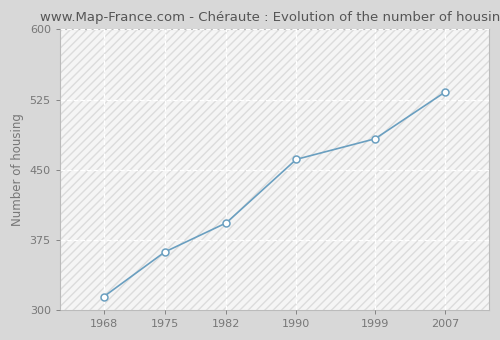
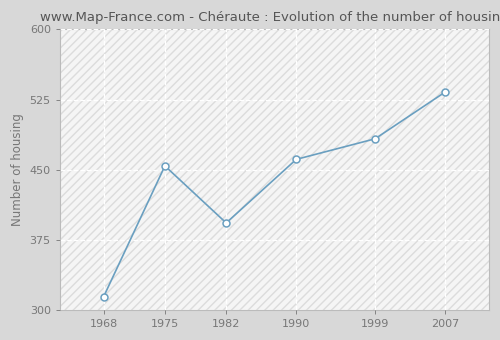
1975: 362 -> 454
